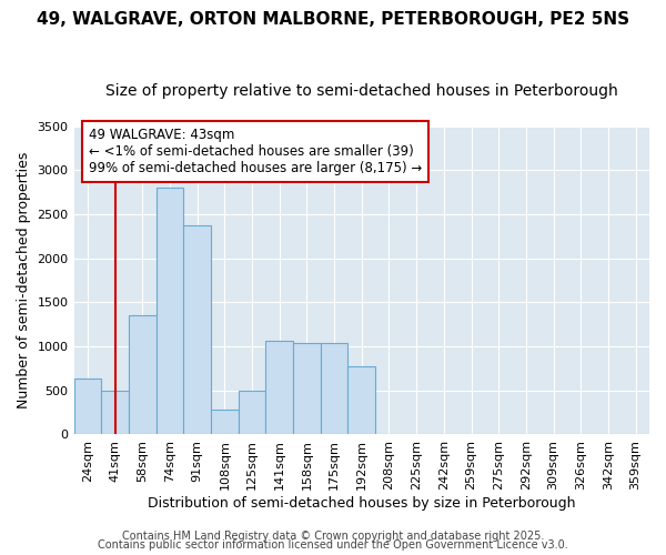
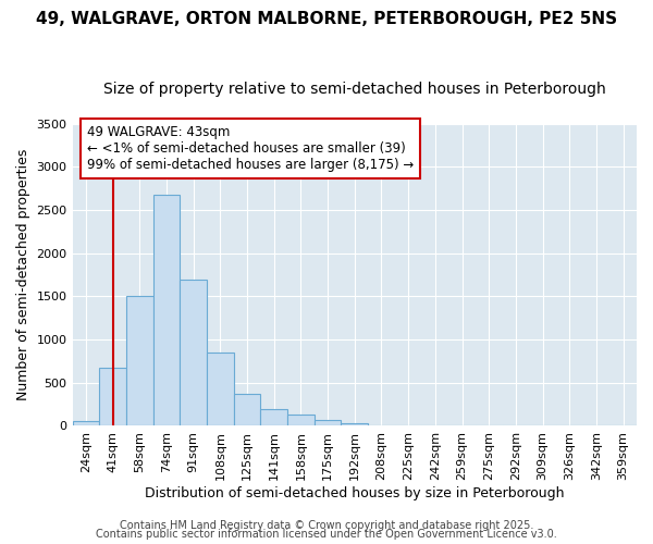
24sqm: 640 -> 50
41sqm: 500 -> 680
58sqm: 1360 -> 1500
74sqm: 2800 -> 2680
91sqm: 2380 -> 1700
108sqm: 280 -> 850
125sqm: 500 -> 370
141sqm: 1060 -> 200
158sqm: 1040 -> 130
175sqm: 1040 -> 70
192sqm: 780 -> 30
